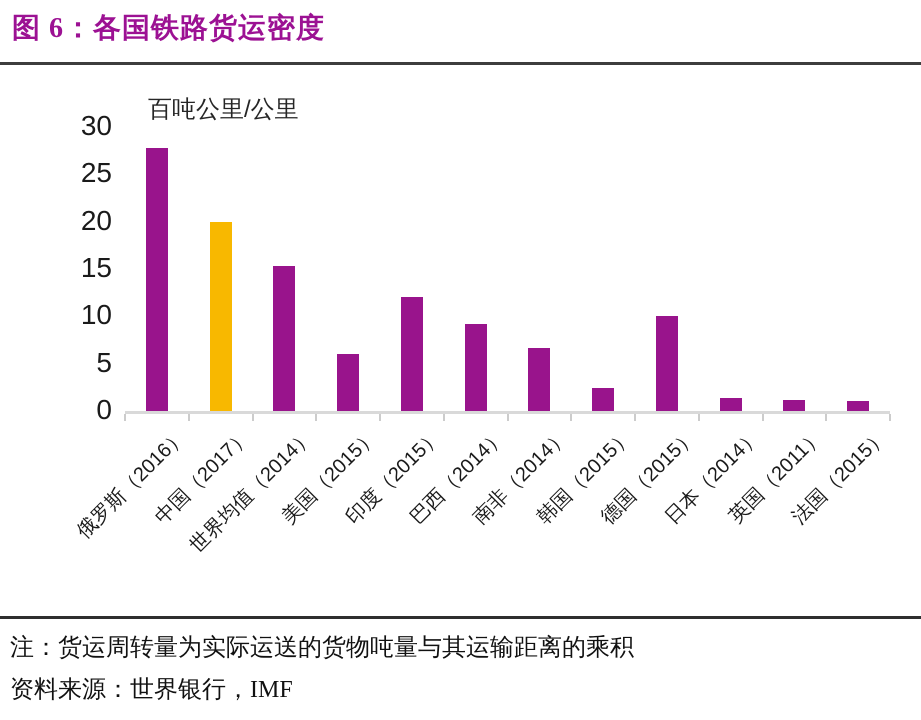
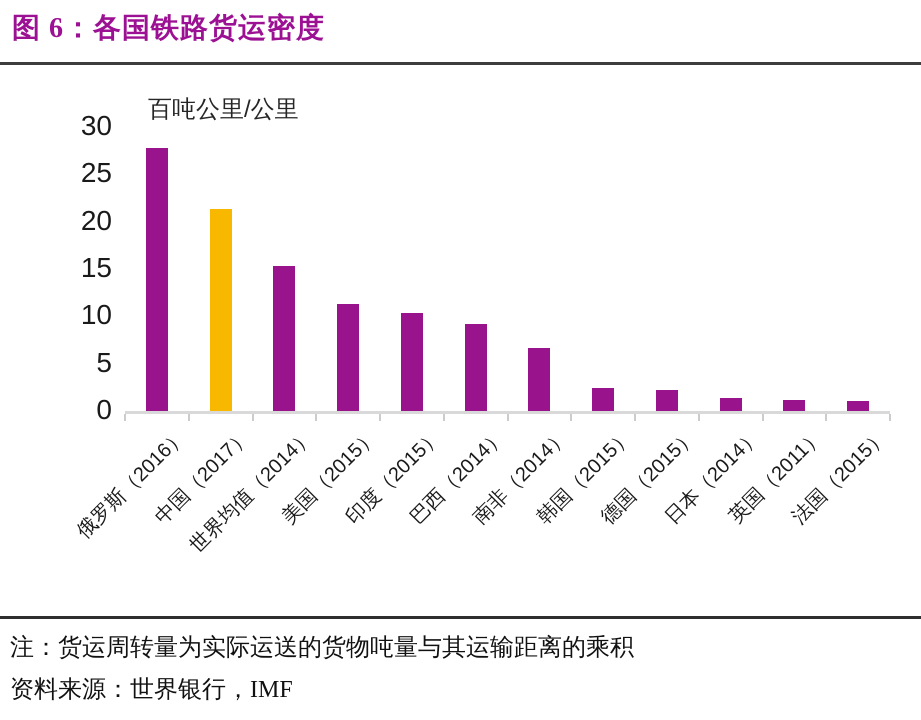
中国（2017）: 20 -> 21
美国（2015）: 6 -> 11
印度（2015）: 12 -> 10
德国（2015）: 10 -> 2
